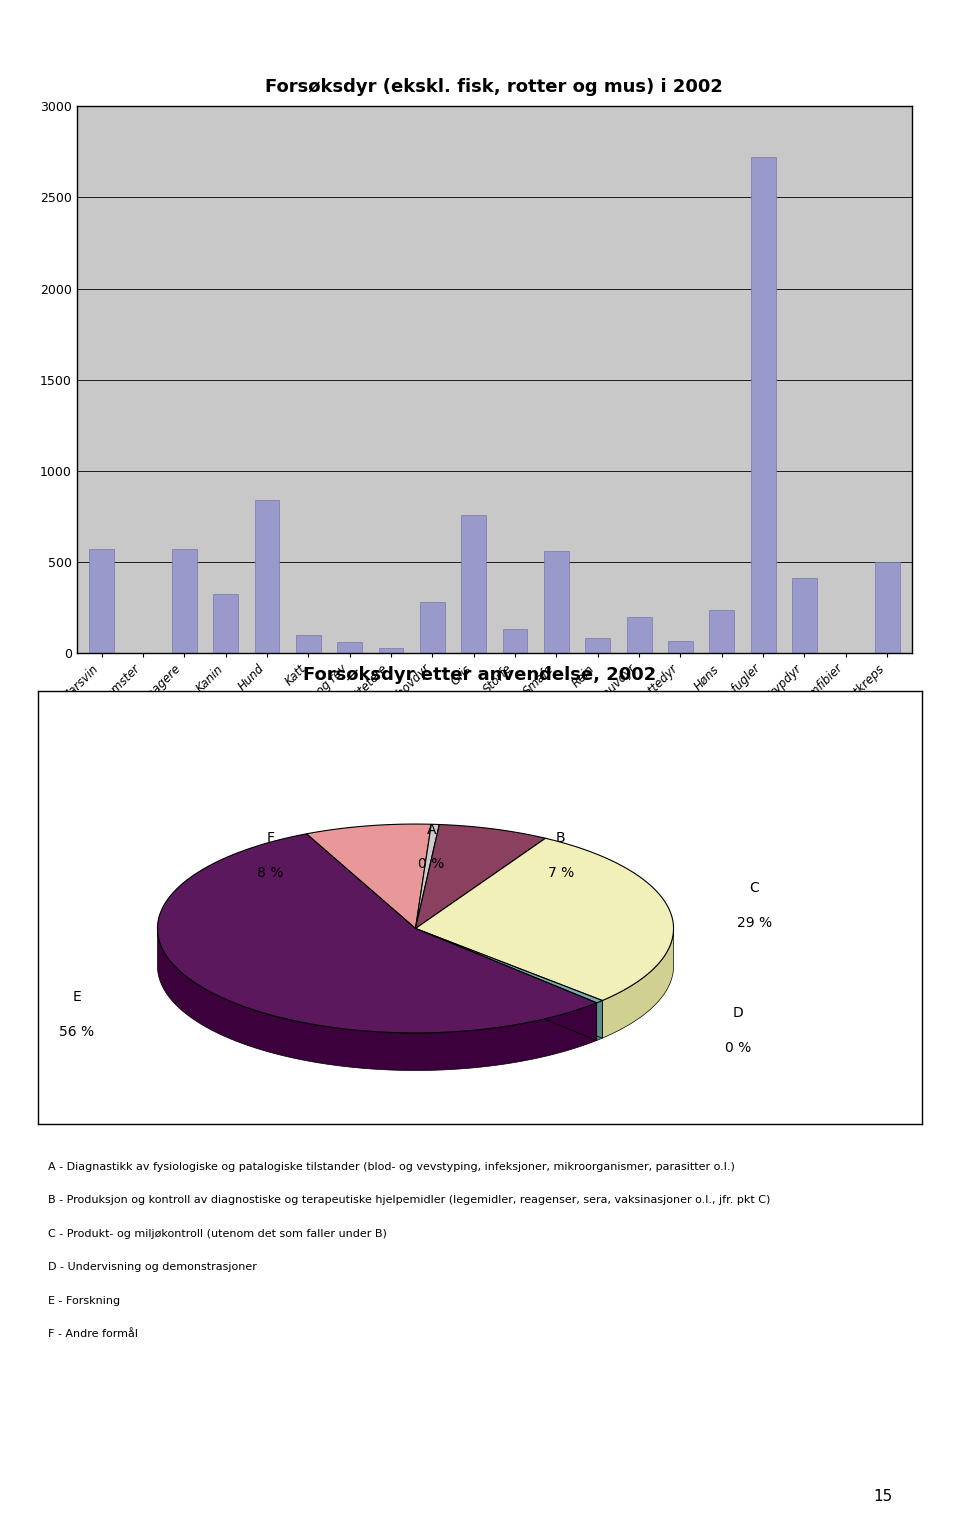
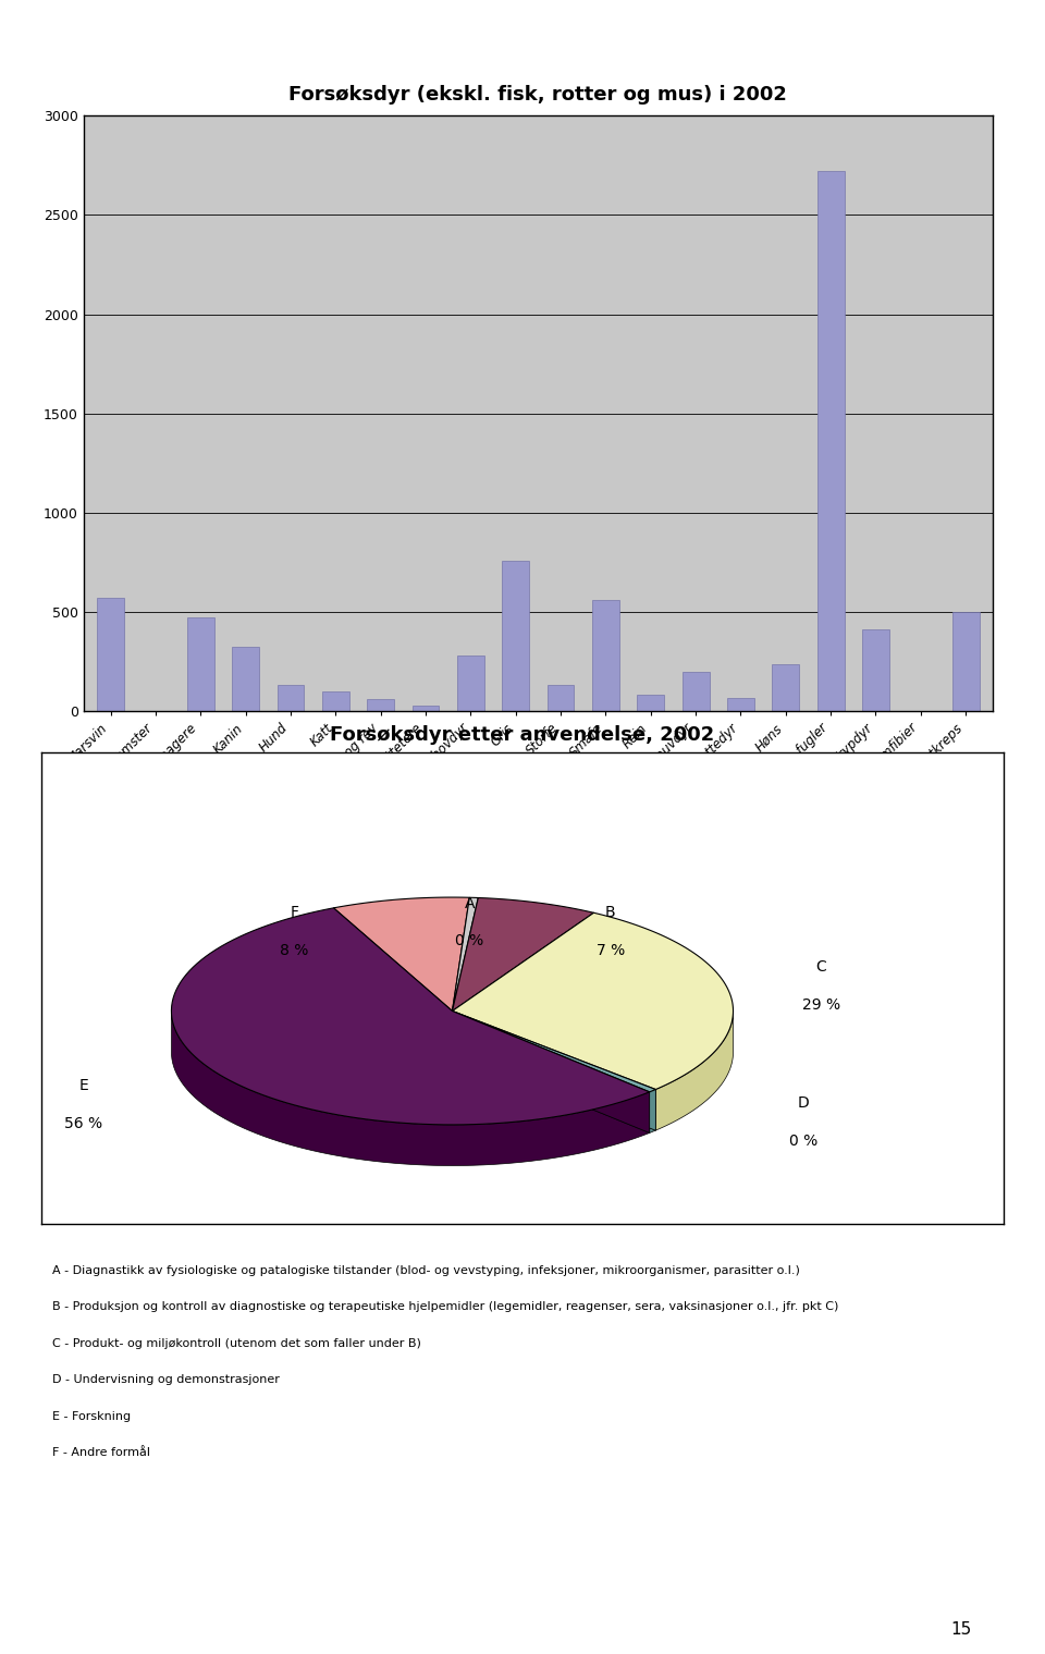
Andre gnagere: 570 -> 470
Hund: 840 -> 130
